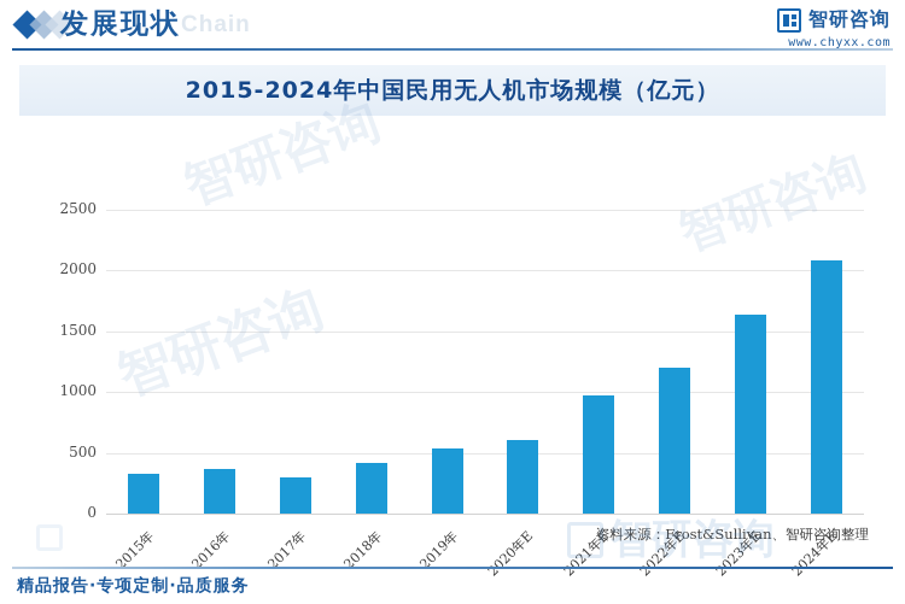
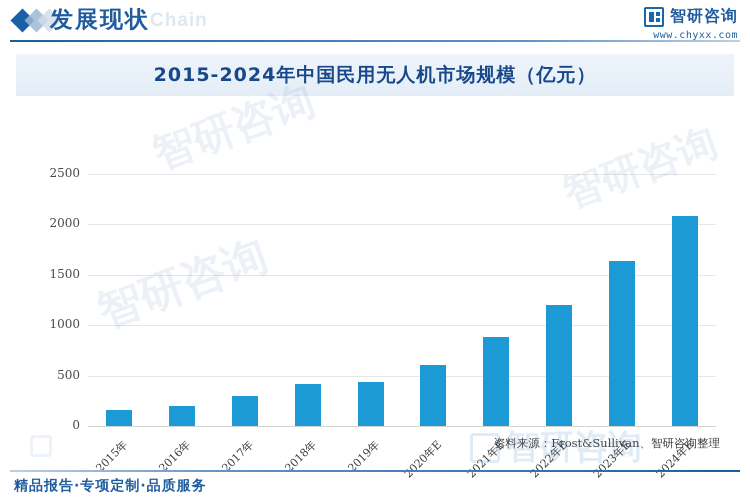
2015年: 330 -> 160
2016年: 370 -> 200
2019年: 540 -> 440
2021年E: 970 -> 880
